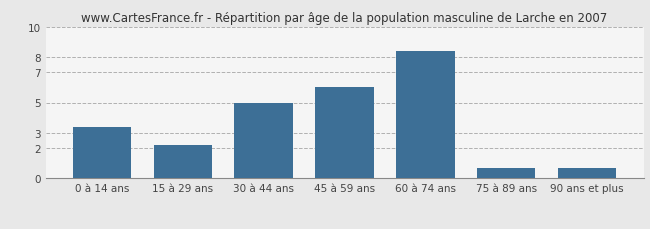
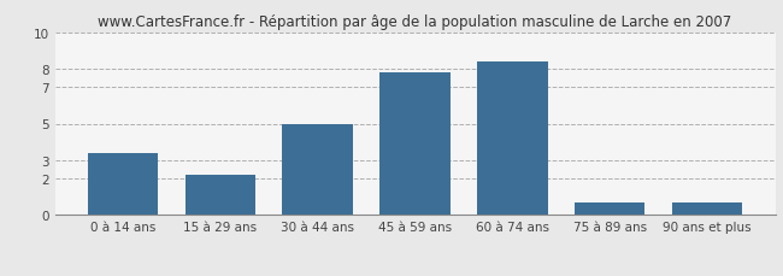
45 à 59 ans: 6.0 -> 7.8
